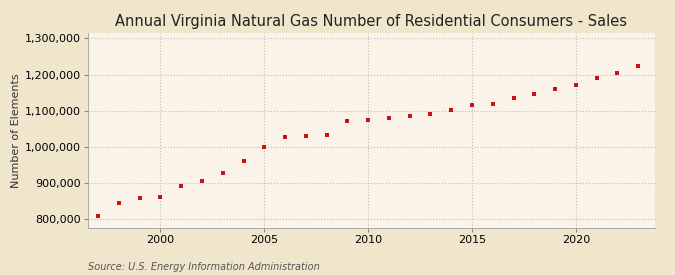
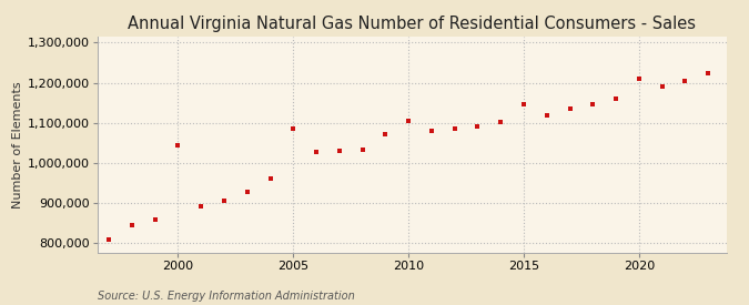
2000: 862,000 -> 1,045,000
2005: 1,001,000 -> 1,085,000
2010: 1,075,000 -> 1,105,000
2015: 1,115,000 -> 1,145,000
2020: 1,170,000 -> 1,210,000
